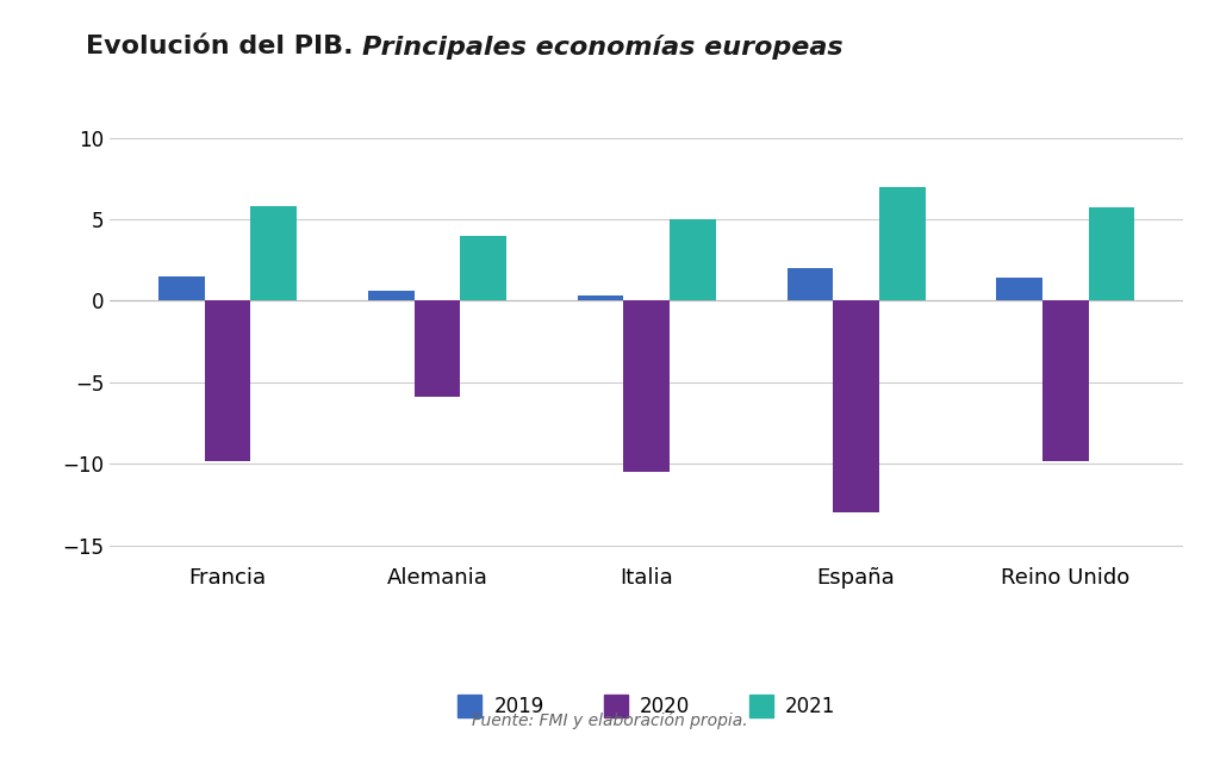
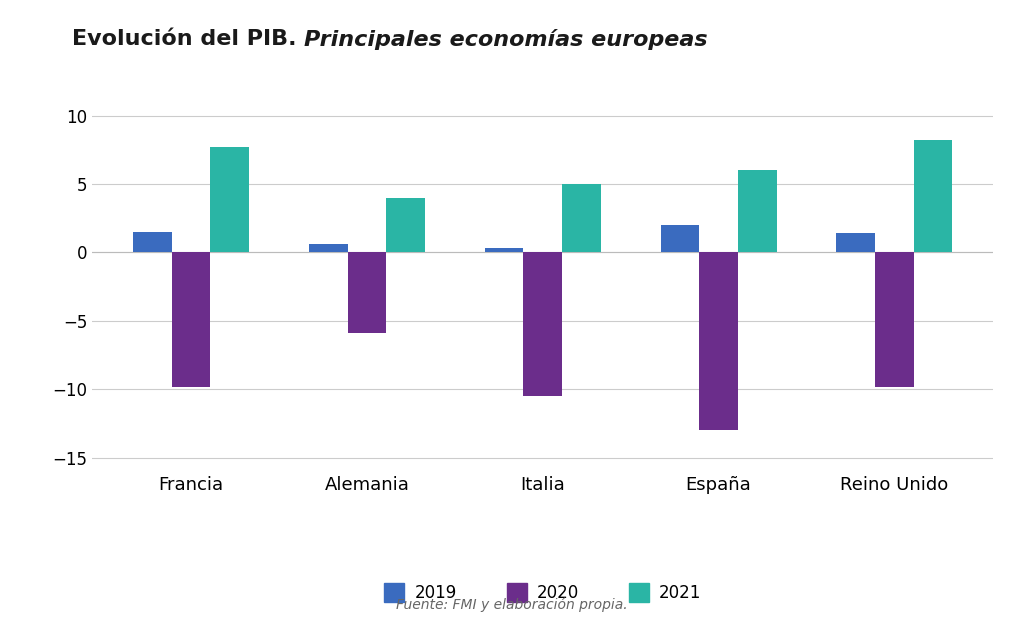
2021/Francia: 5.8 -> 7.7
2021/España: 7.0 -> 6.0
2021/Reino Unido: 5.7 -> 8.2
